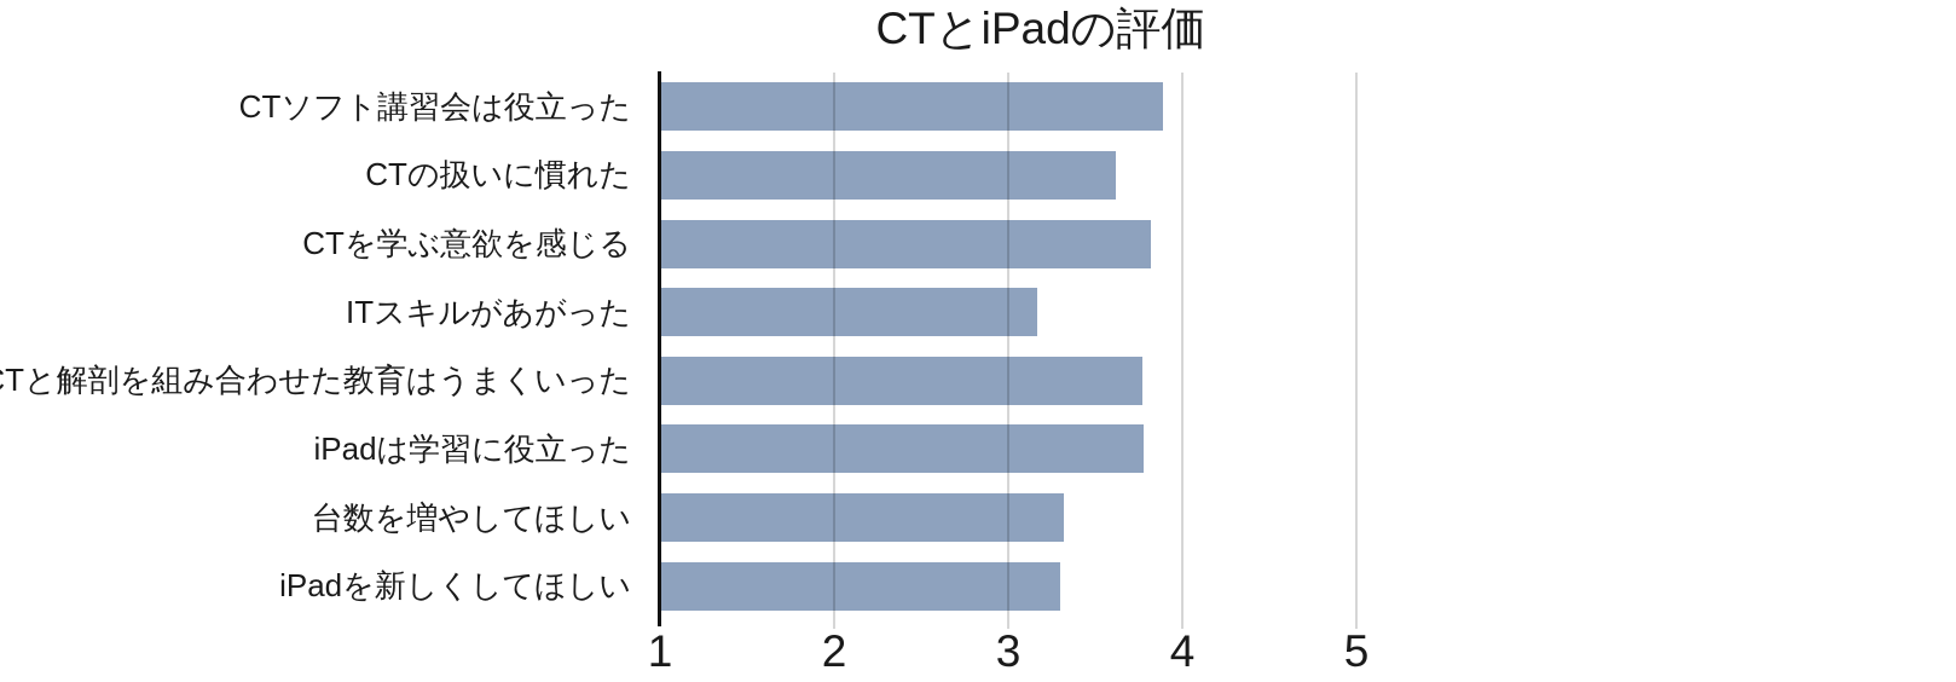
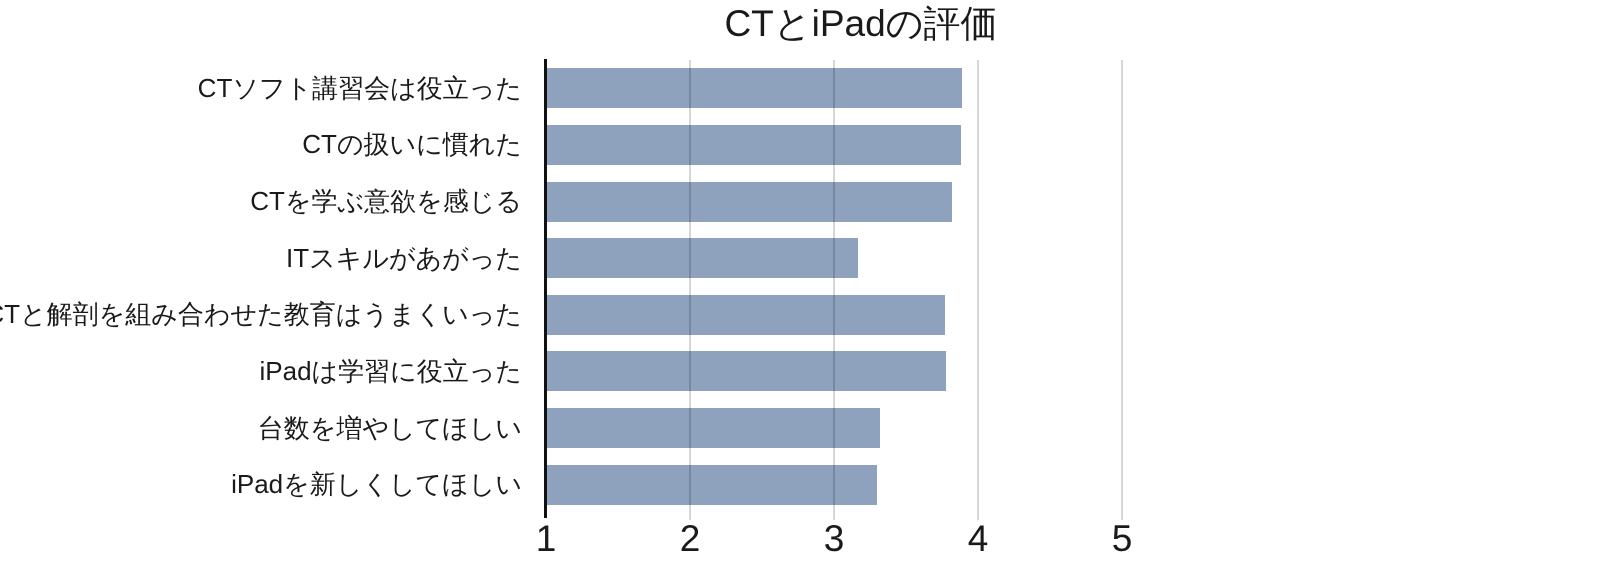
CTの扱いに慣れた: 3.62 -> 3.88
